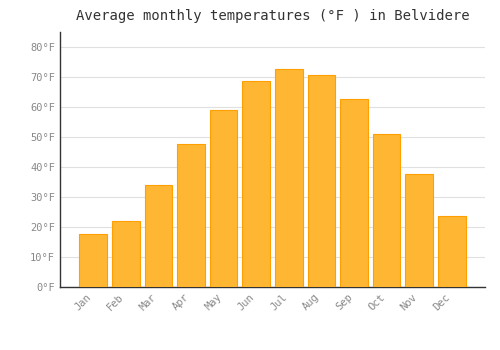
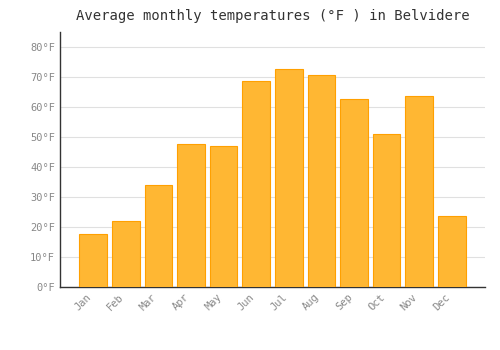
May: 59.0°F -> 47.0°F
Nov: 37.5°F -> 63.5°F
